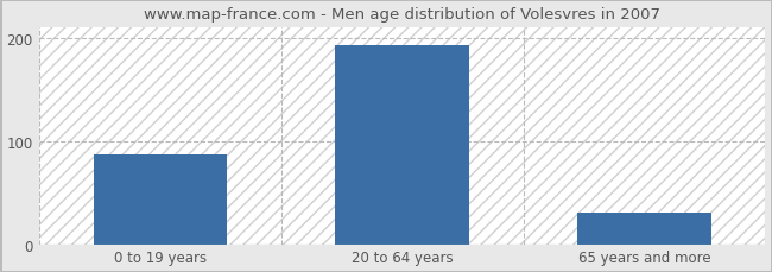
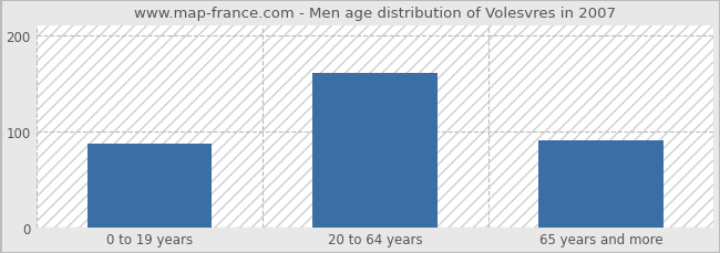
20 to 64 years: 193 -> 160
65 years and more: 30 -> 90
